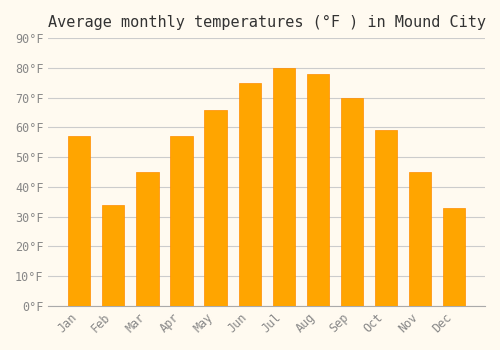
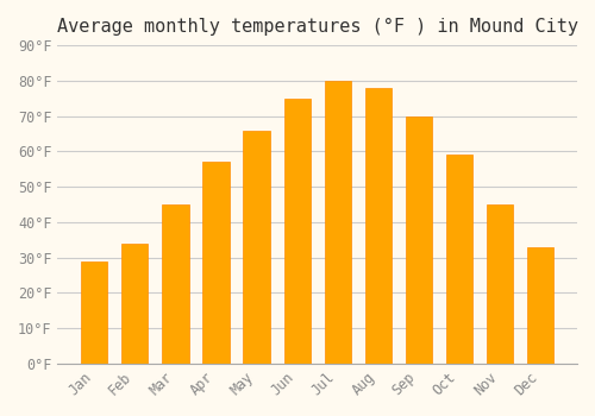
Jan: 57°F -> 29°F
